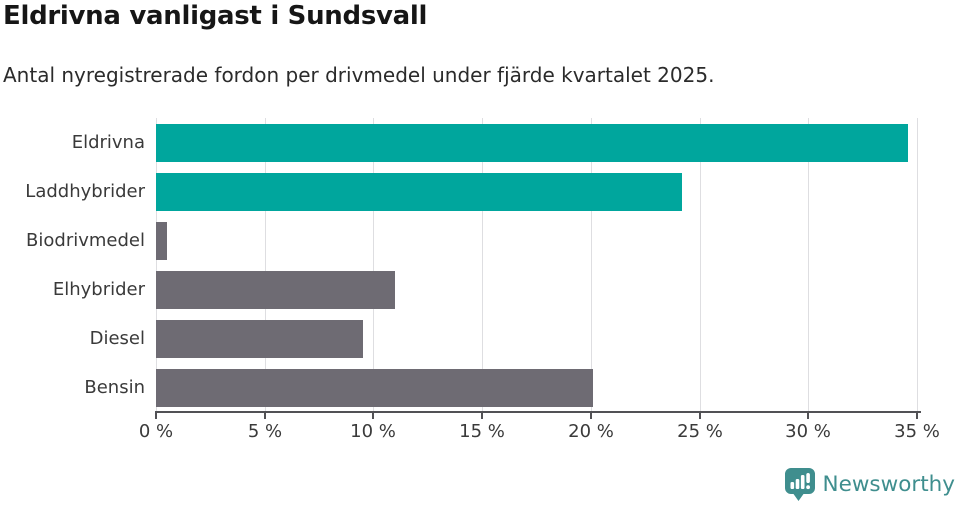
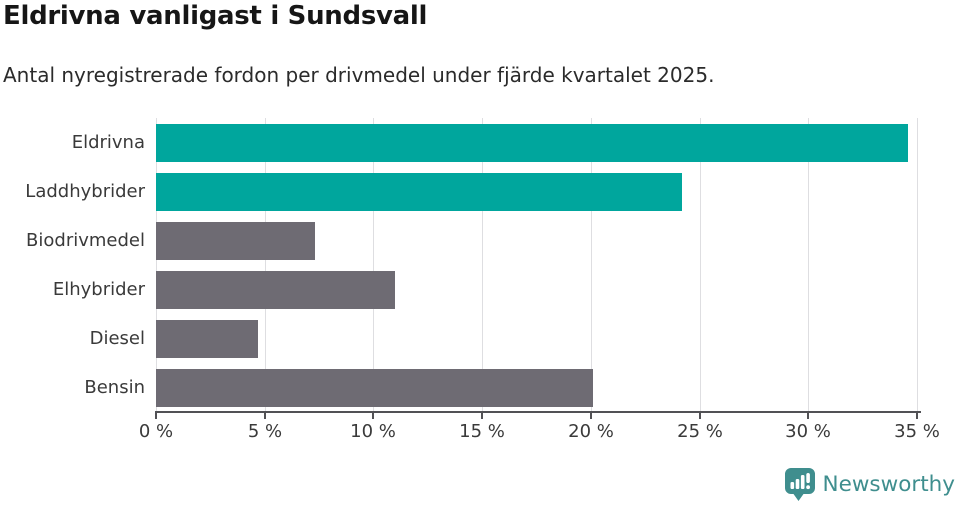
Biodrivmedel: 0.5% -> 7.3%
Diesel: 9.5% -> 4.7%
